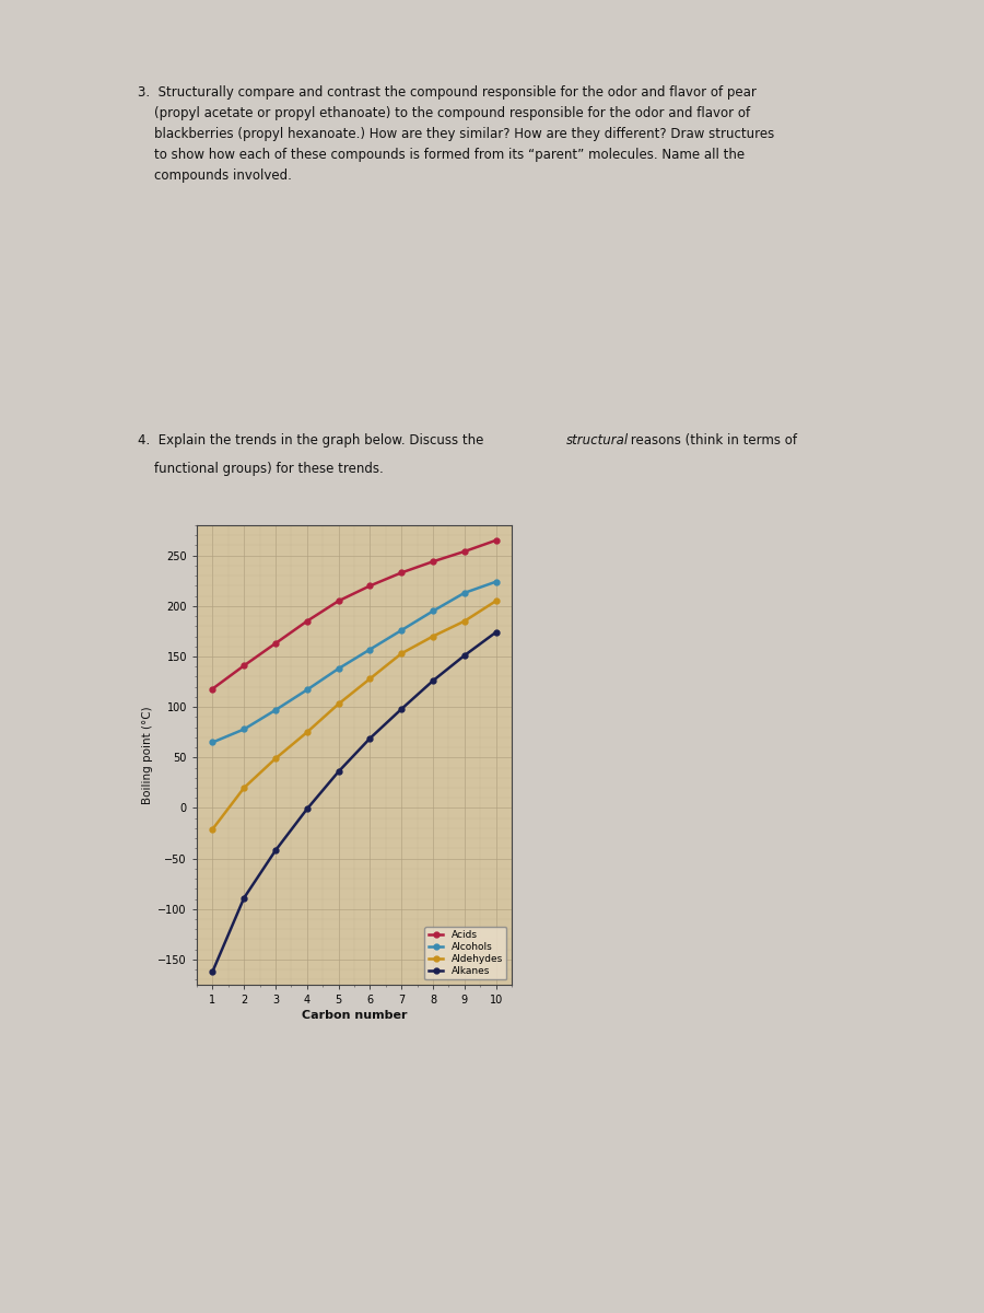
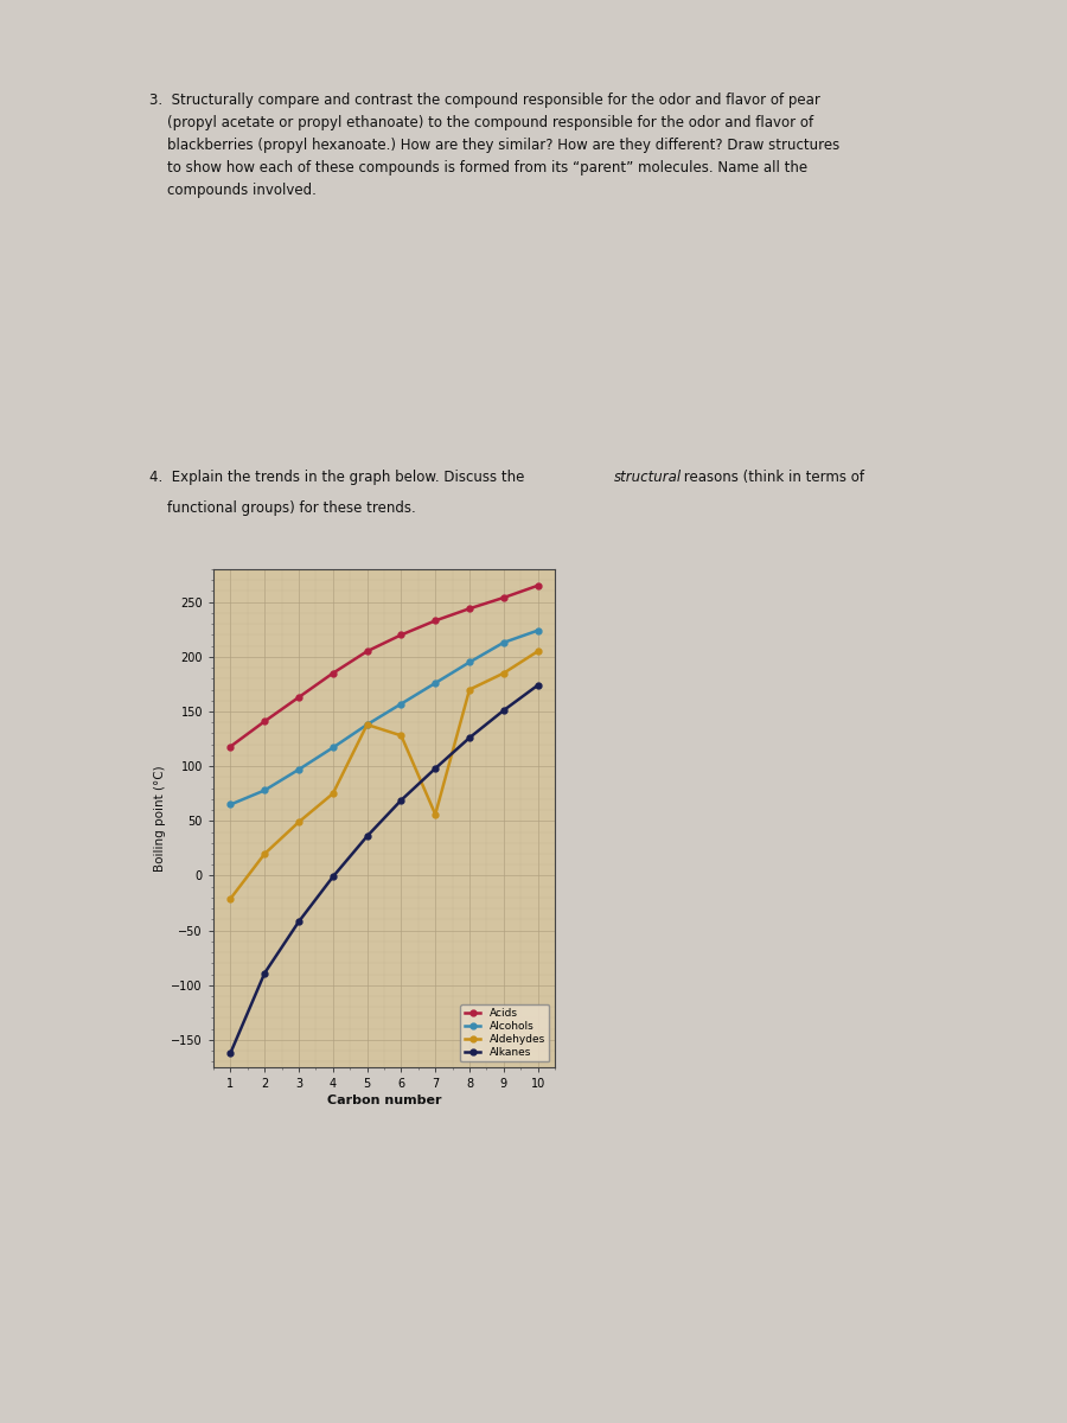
Aldehydes/5: 103 -> 138
Aldehydes/7: 153 -> 56
